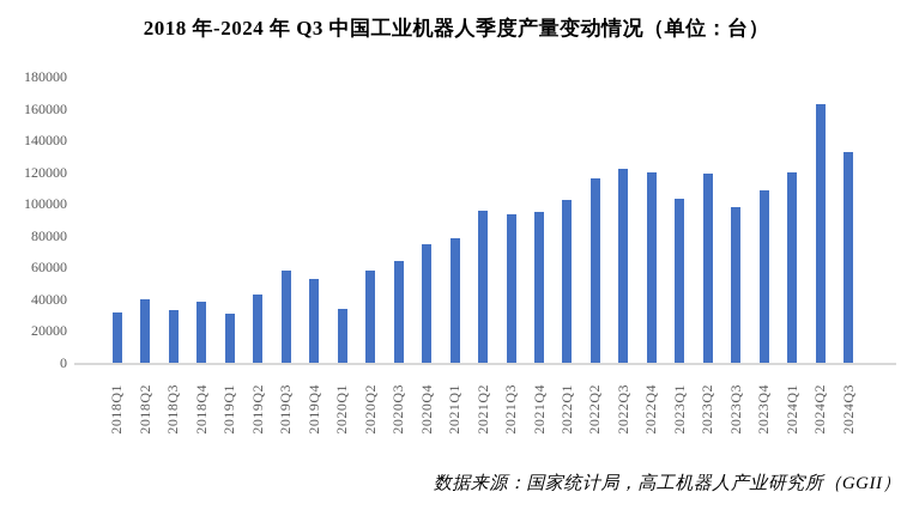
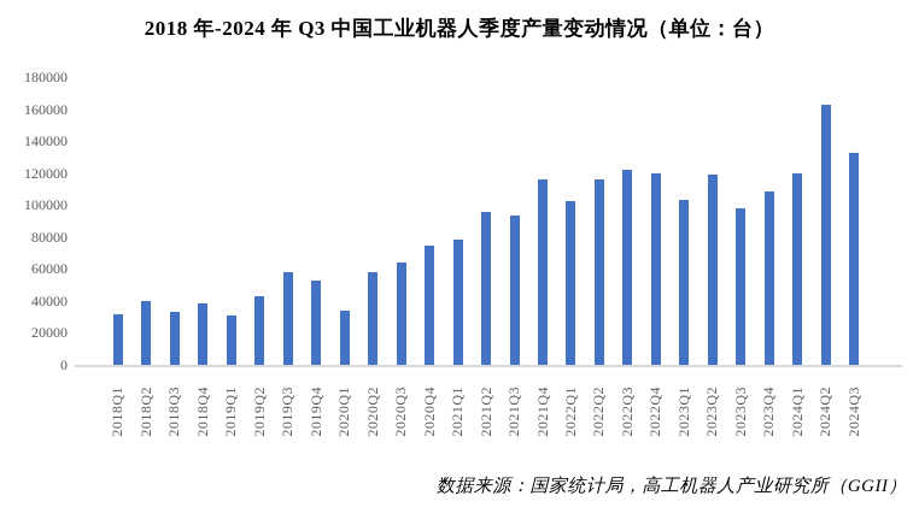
2021Q4: 95000 -> 116000
